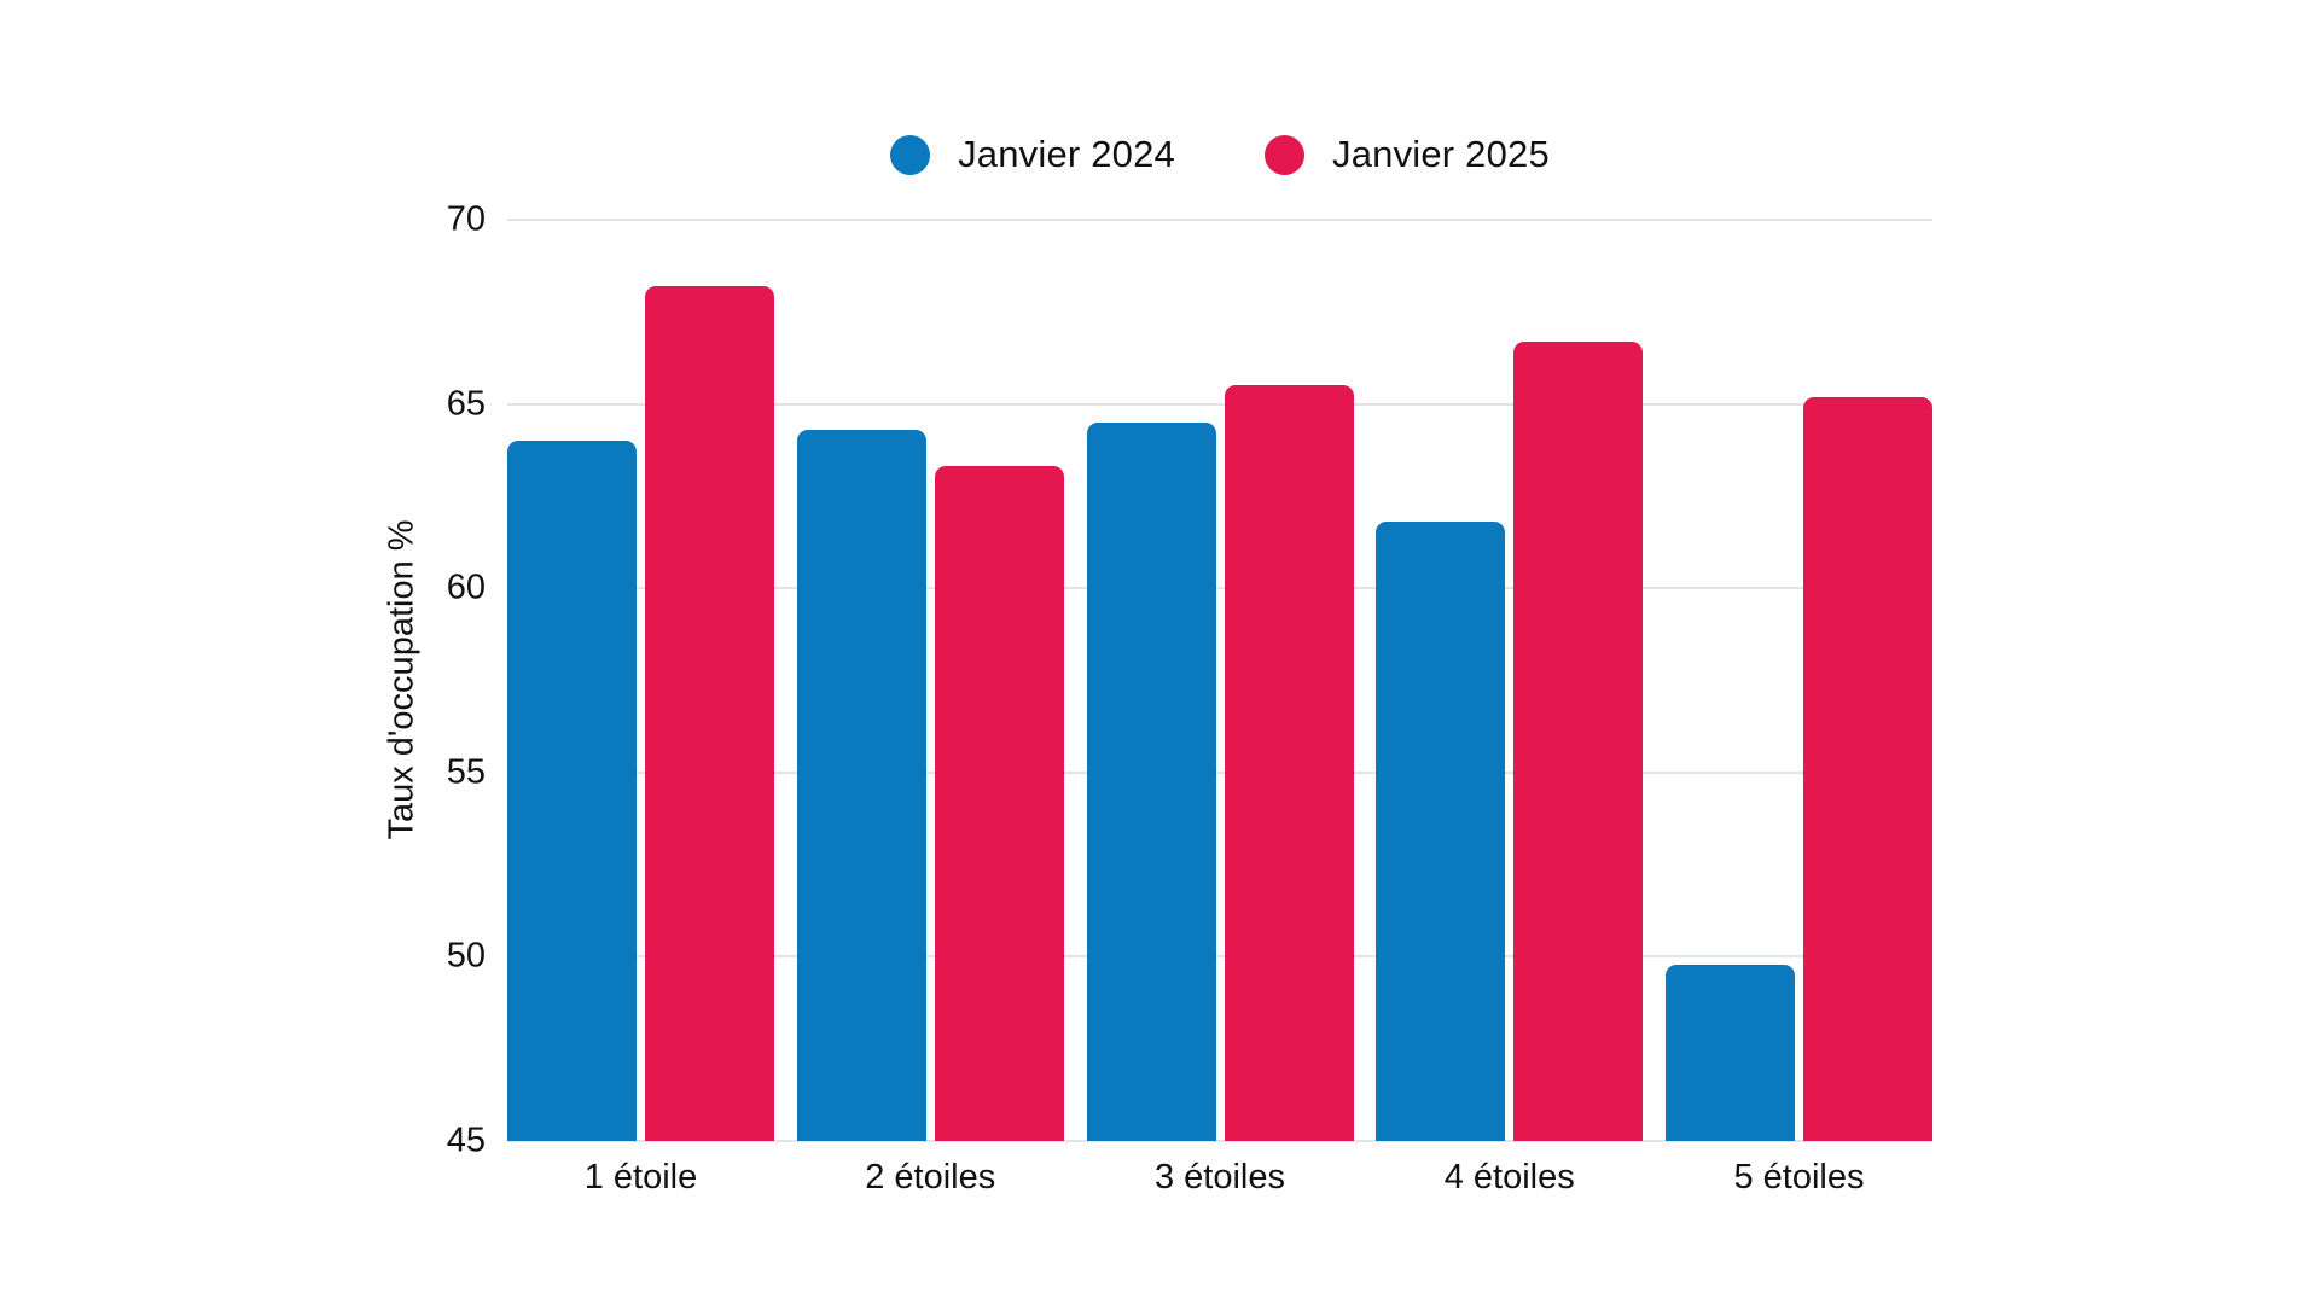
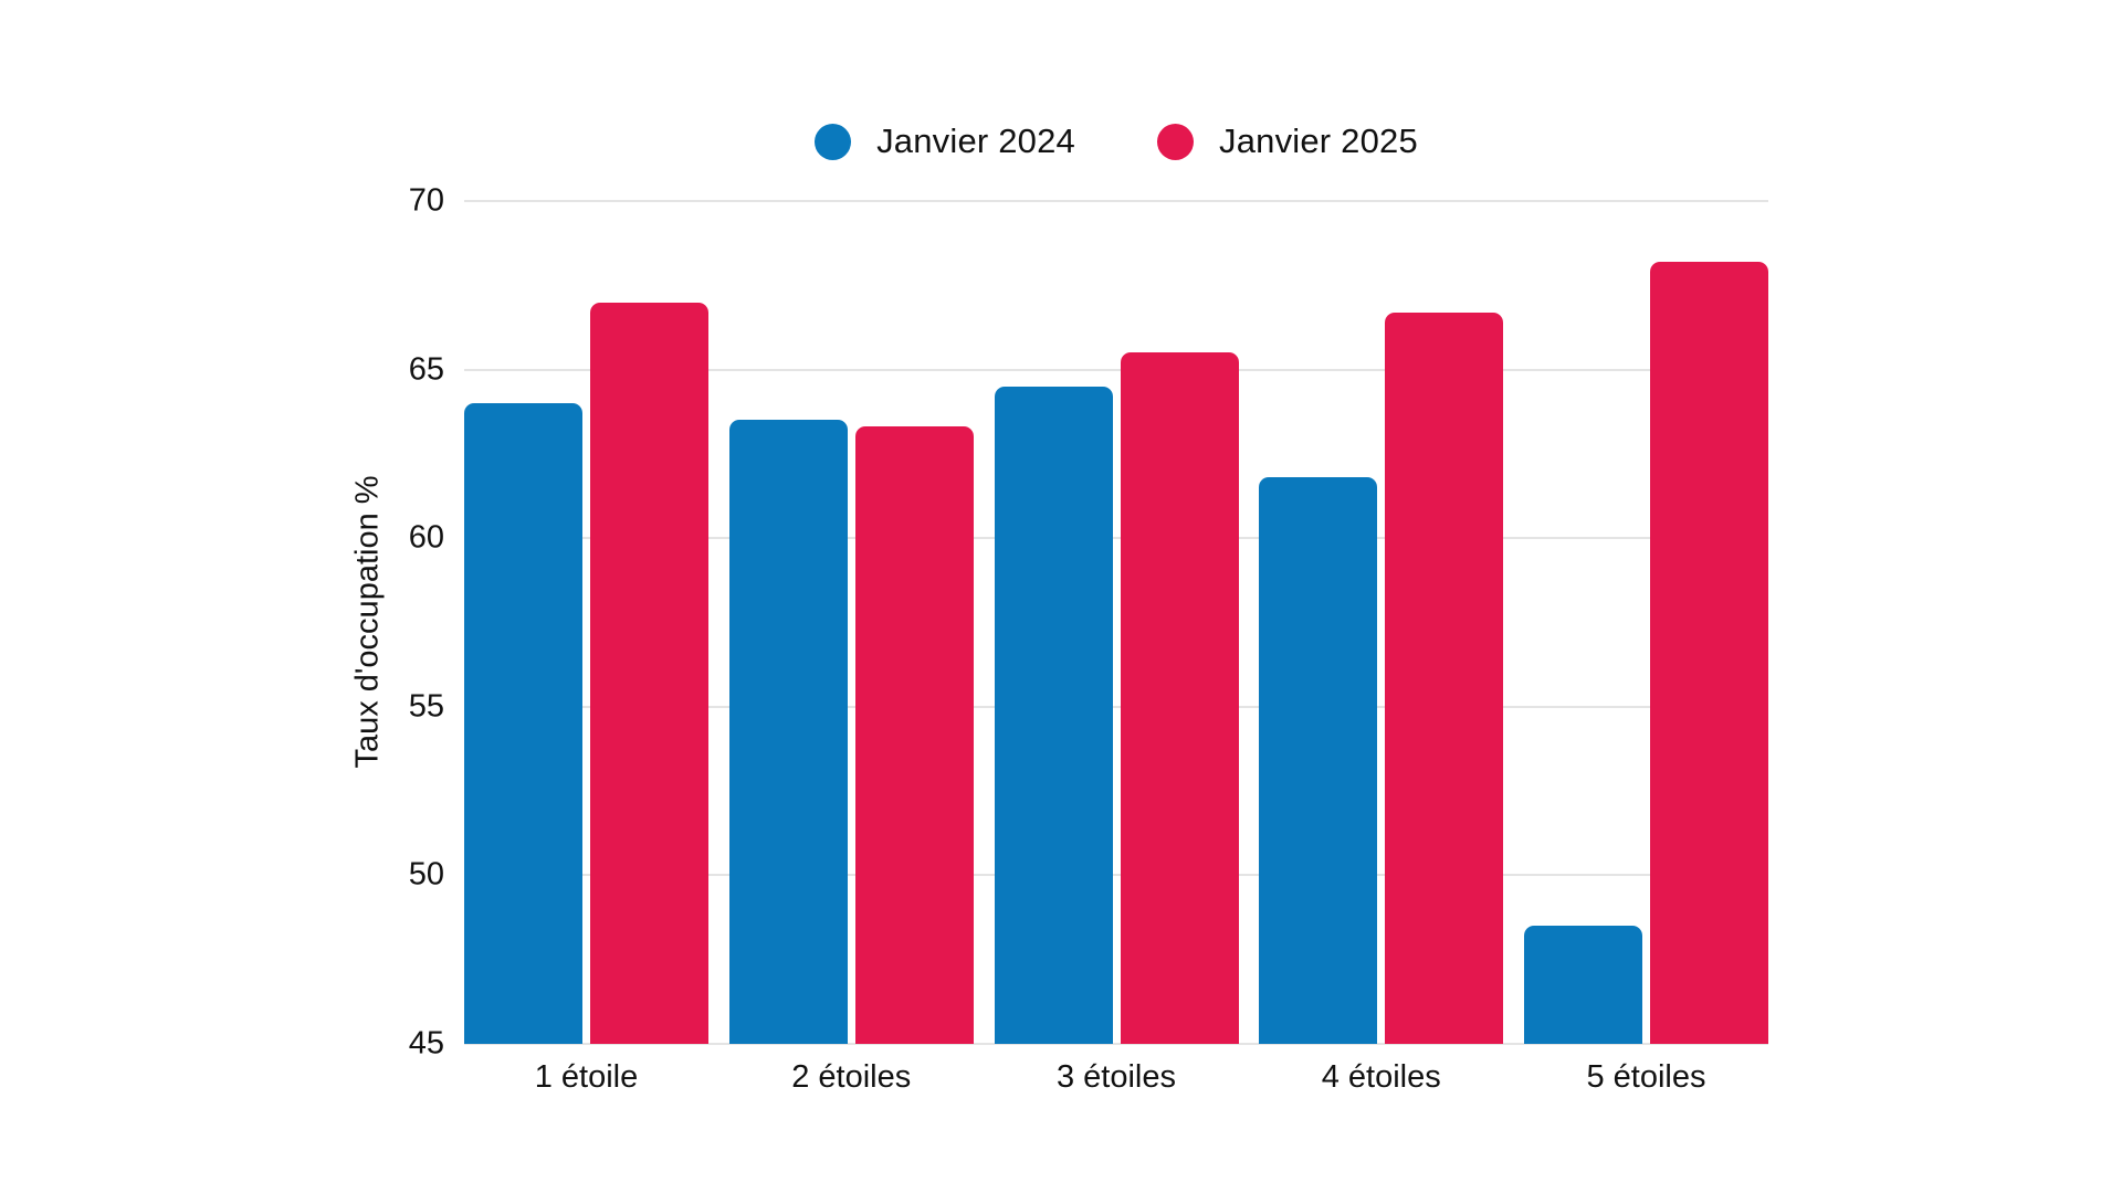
Janvier 2025/1 étoile: 68.2 -> 67.0
Janvier 2024/2 étoiles: 64.3 -> 63.5
Janvier 2024/5 étoiles: 49.8 -> 48.5
Janvier 2025/5 étoiles: 65.2 -> 68.2
